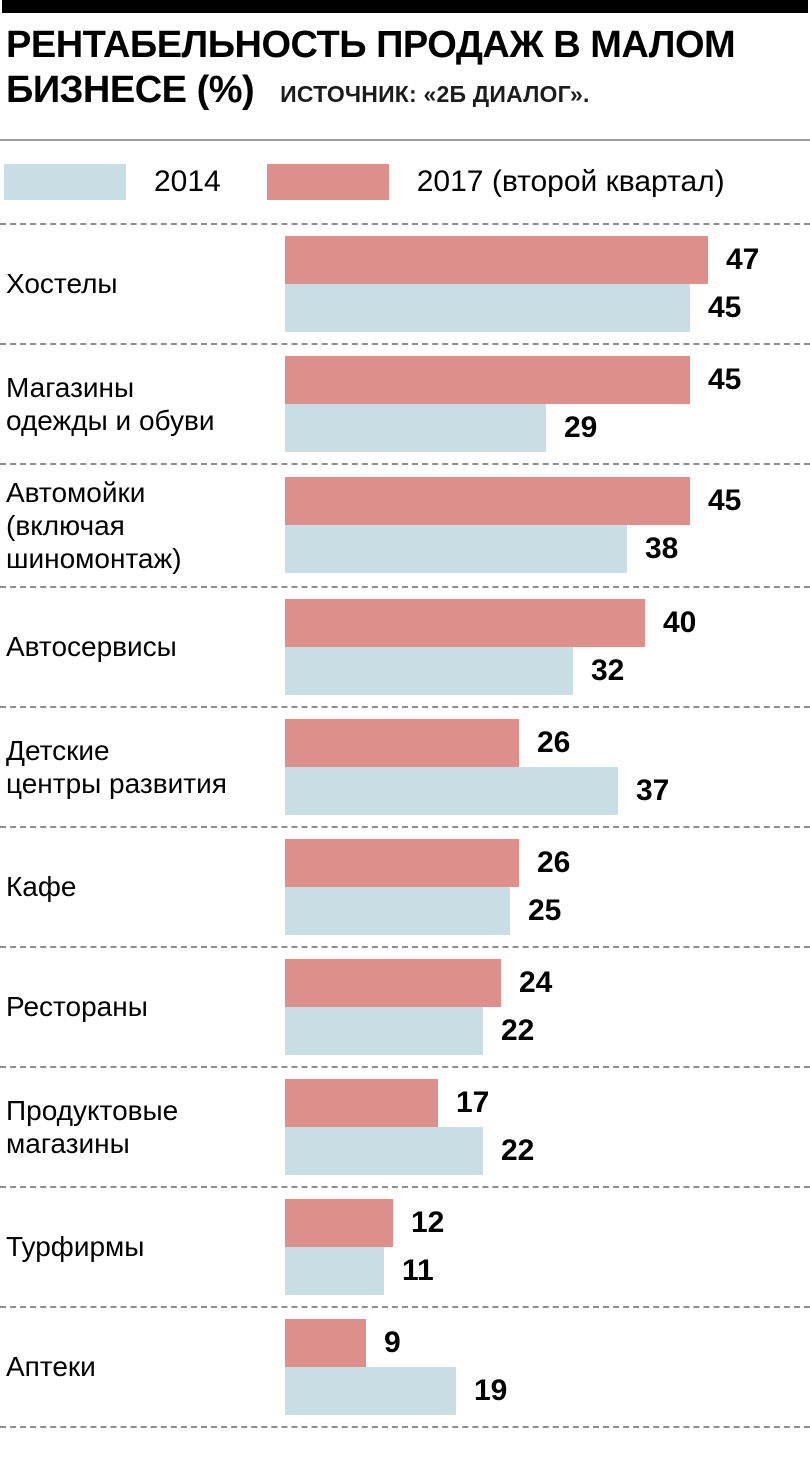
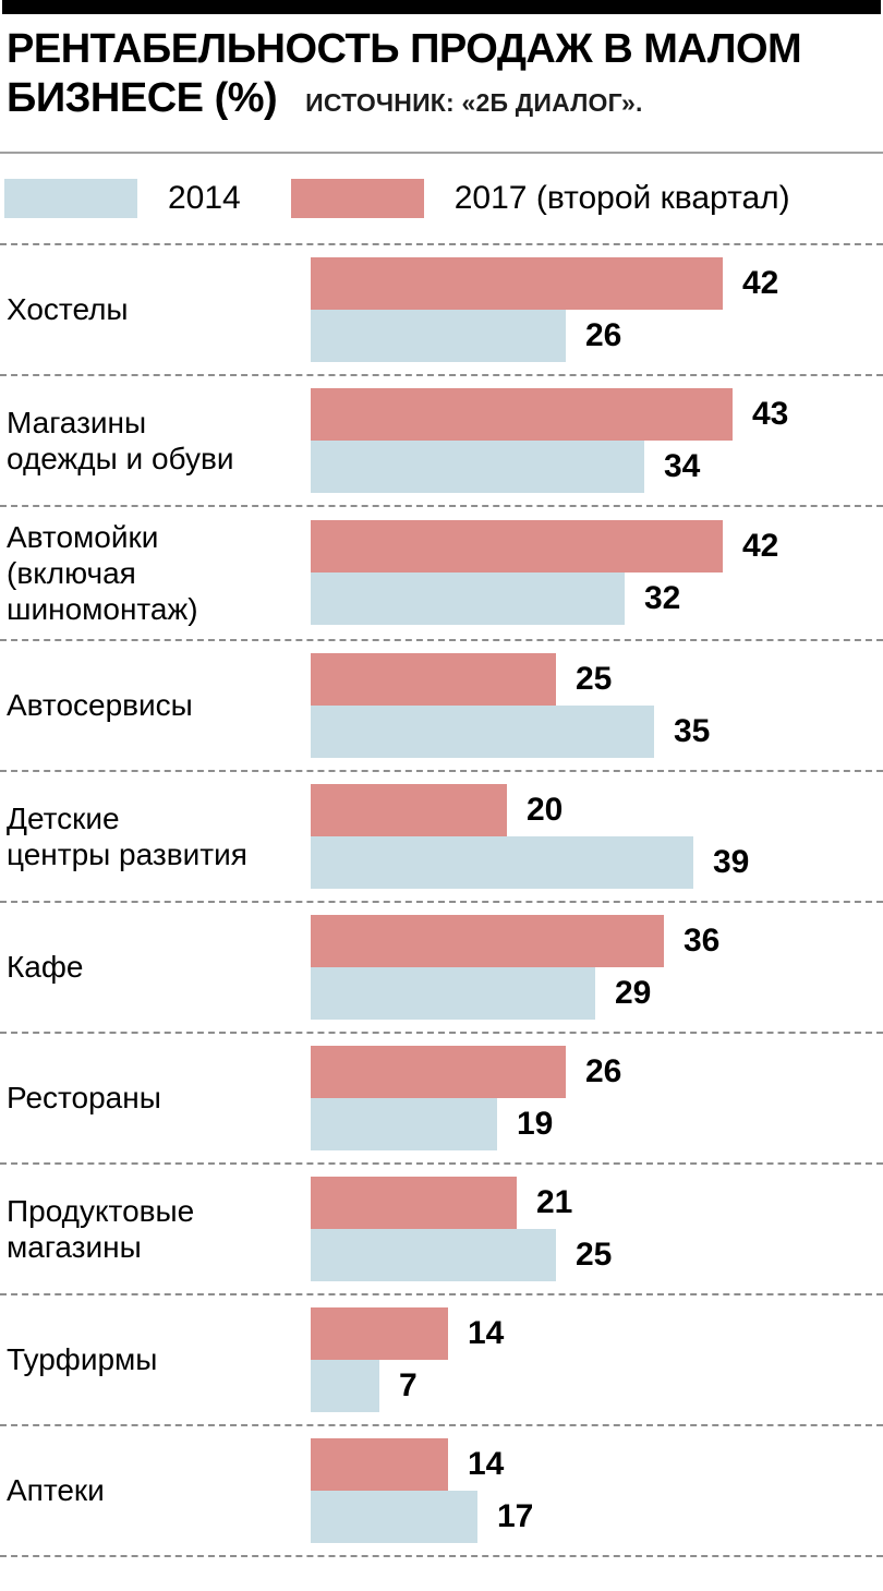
2017 (второй квартал)/Хостелы: 47 -> 42
2014/Хостелы: 45 -> 26
2017 (второй квартал)/Магазины одежды и обуви: 45 -> 43
2014/Магазины одежды и обуви: 29 -> 34
2017 (второй квартал)/Автомойки (включая шиномонтаж): 45 -> 42
2014/Автомойки (включая шиномонтаж): 38 -> 32
2017 (второй квартал)/Автосервисы: 40 -> 25
2014/Автосервисы: 32 -> 35
2017 (второй квартал)/Детские центры развития: 26 -> 20
2014/Детские центры развития: 37 -> 39
2017 (второй квартал)/Кафе: 26 -> 36
2014/Кафе: 25 -> 29
2017 (второй квартал)/Рестораны: 24 -> 26
2014/Рестораны: 22 -> 19
2017 (второй квартал)/Продуктовые магазины: 17 -> 21
2014/Продуктовые магазины: 22 -> 25
2017 (второй квартал)/Турфирмы: 12 -> 14
2014/Турфирмы: 11 -> 7
2017 (второй квартал)/Аптеки: 9 -> 14
2014/Аптеки: 19 -> 17
